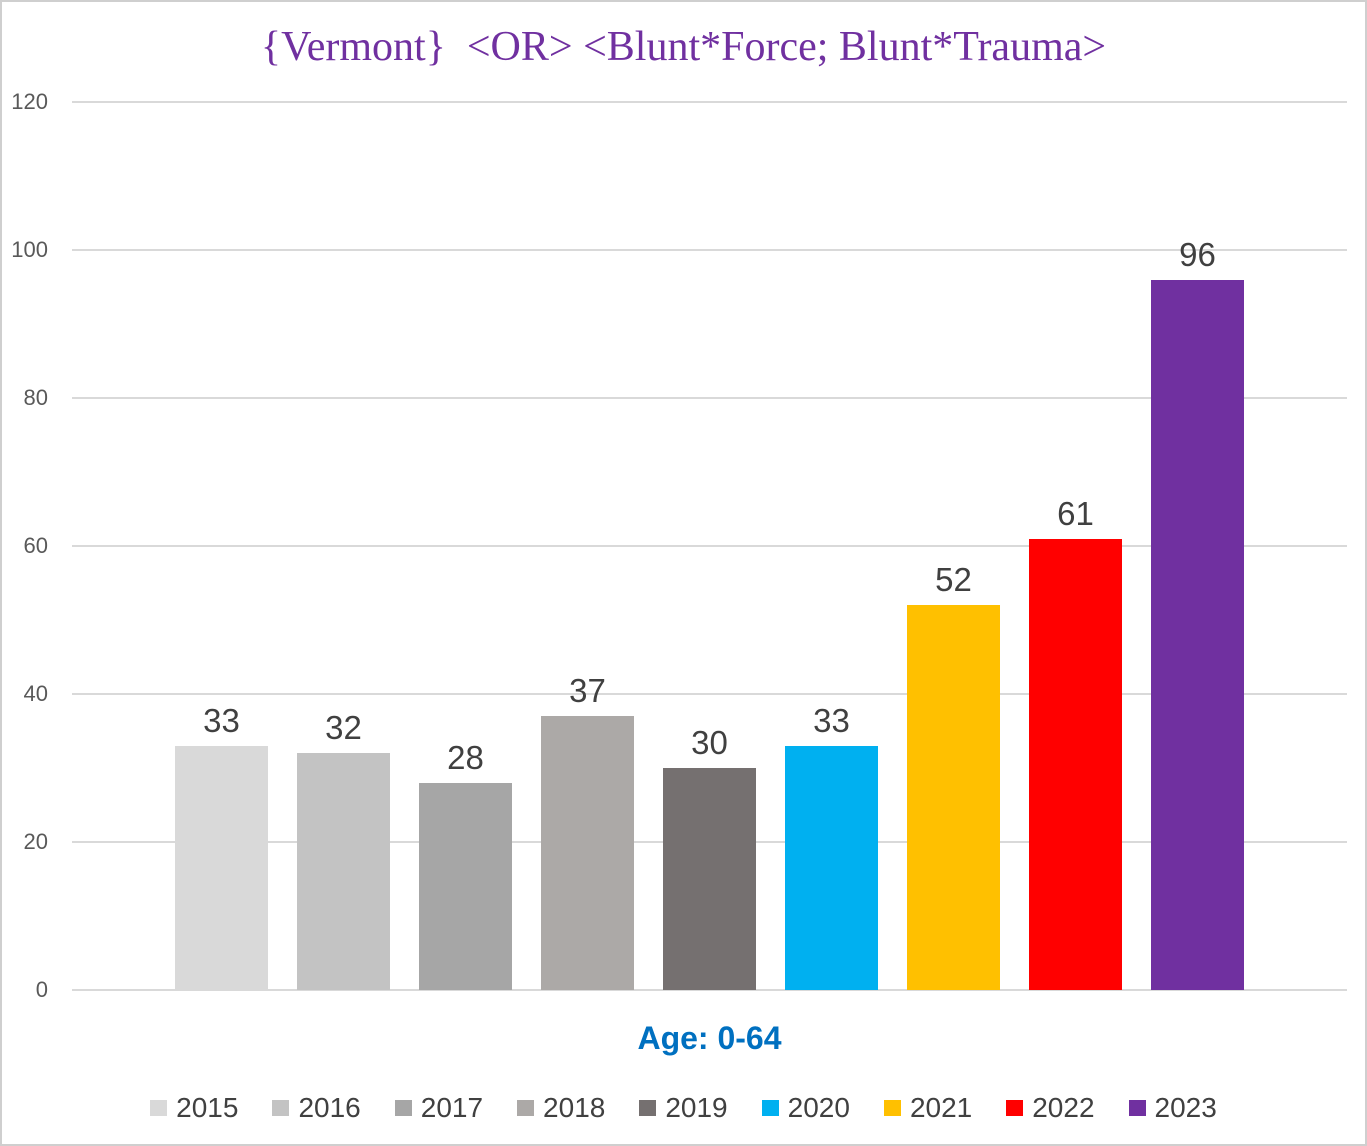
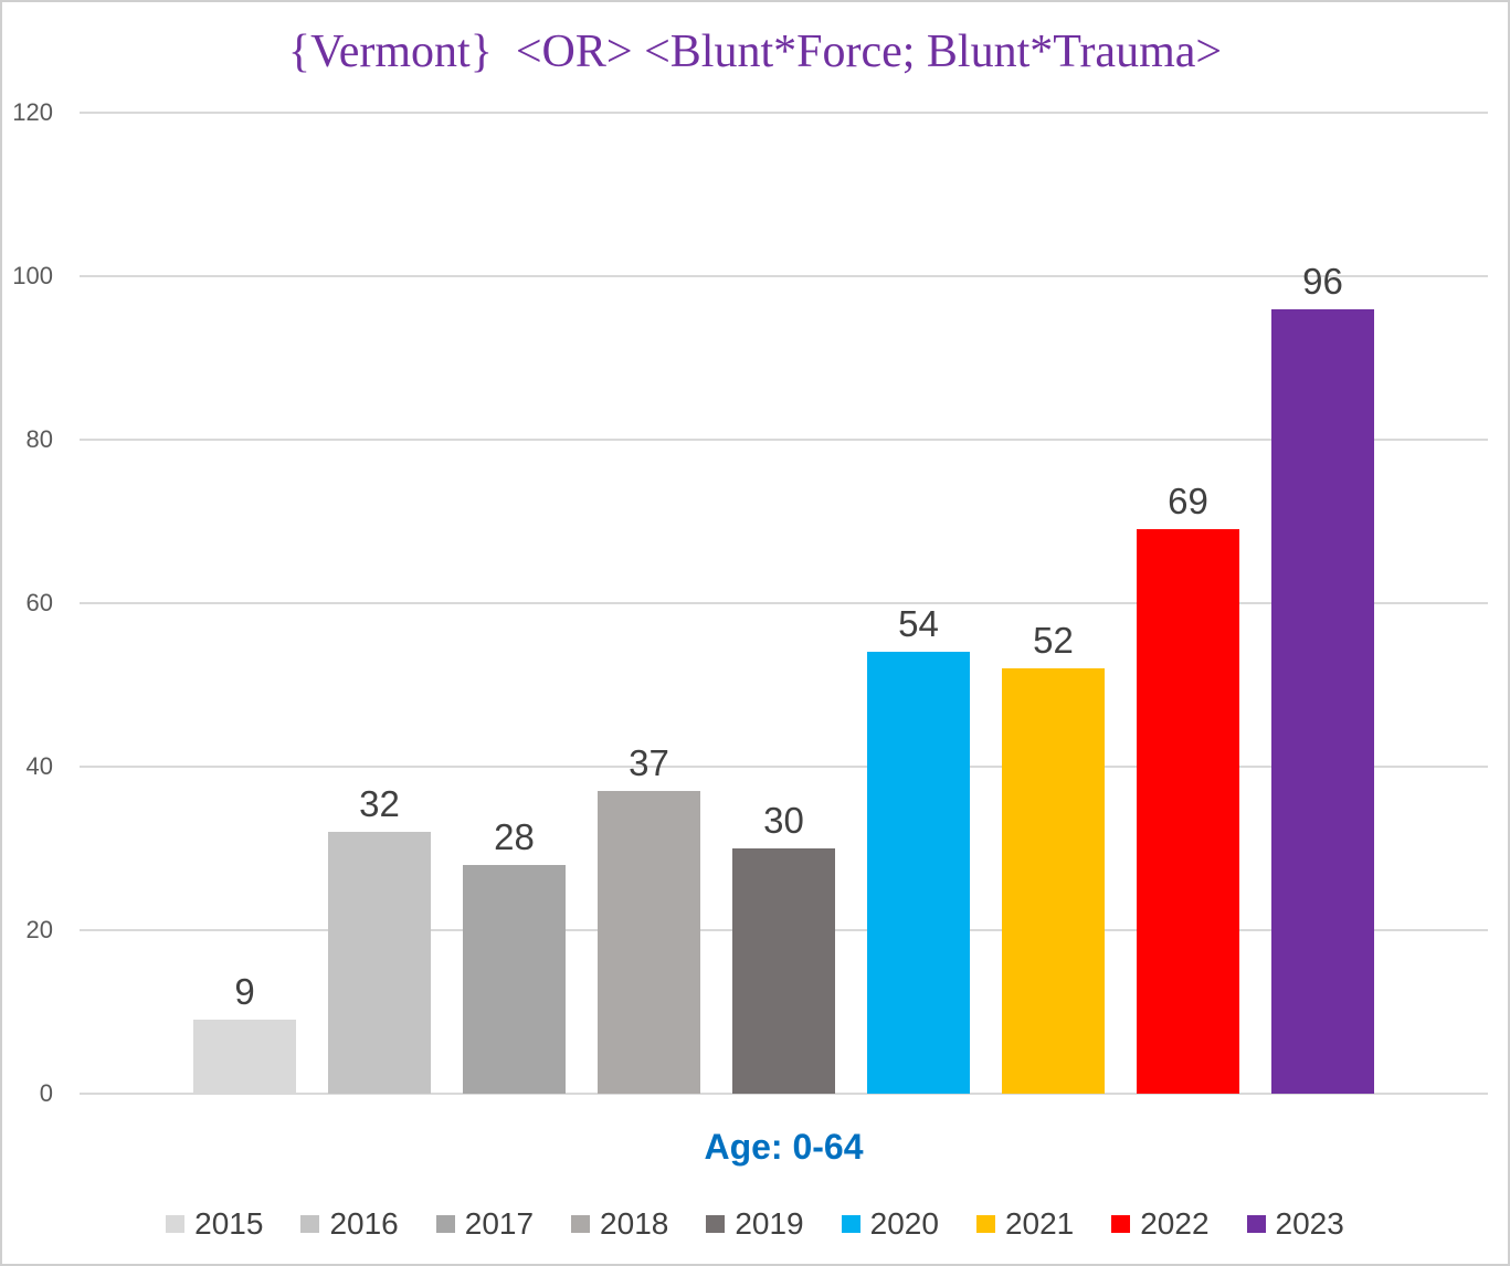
2015: 33 -> 9
2020: 33 -> 54
2022: 61 -> 69
